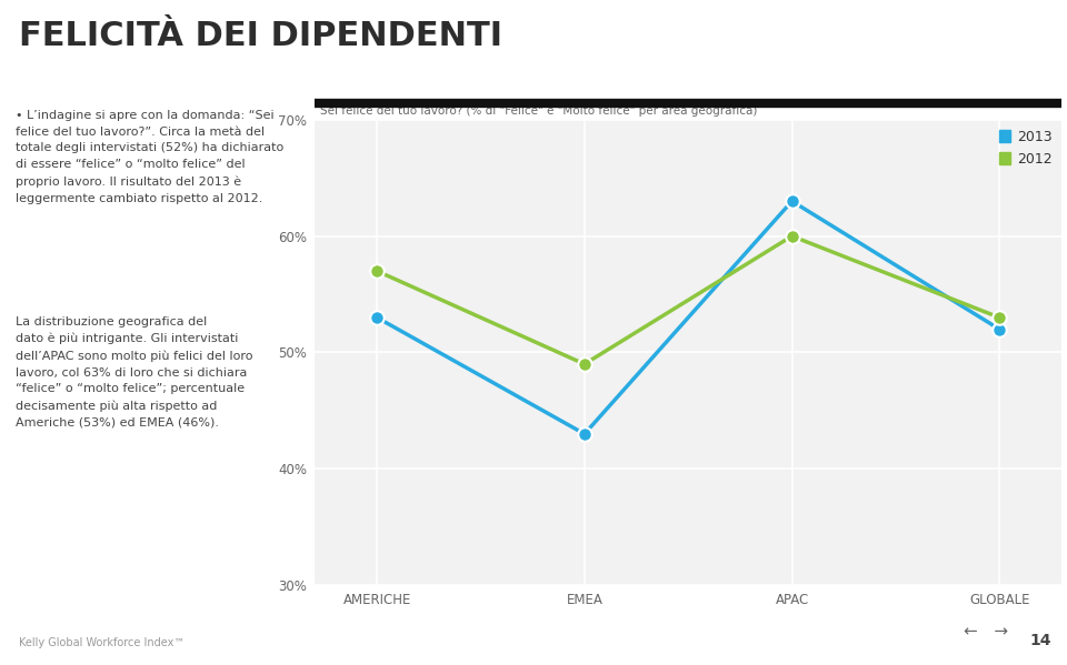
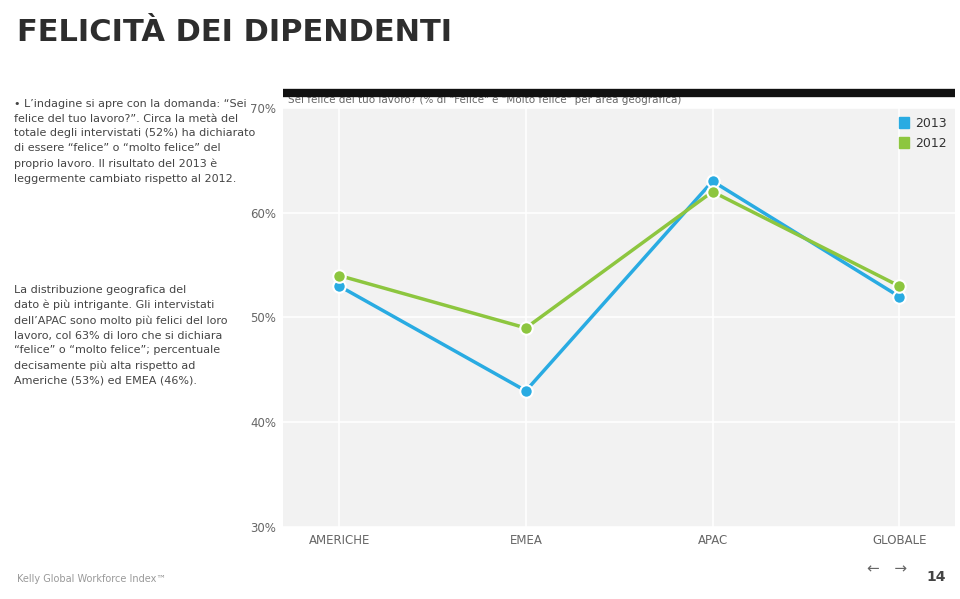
2012/AMERICHE: 57% -> 54%
2012/APAC: 60% -> 62%
